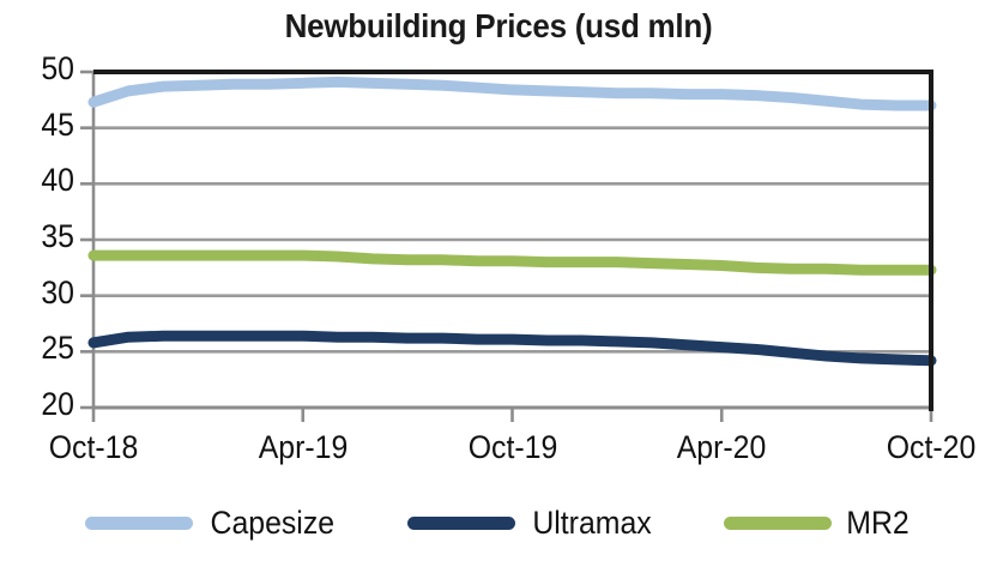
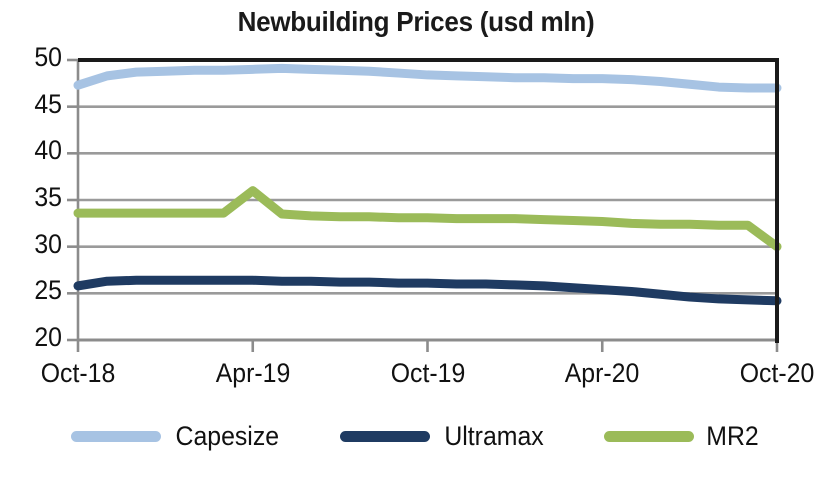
MR2/Apr-19: 34 -> 36
MR2/Oct-20: 32 -> 30
